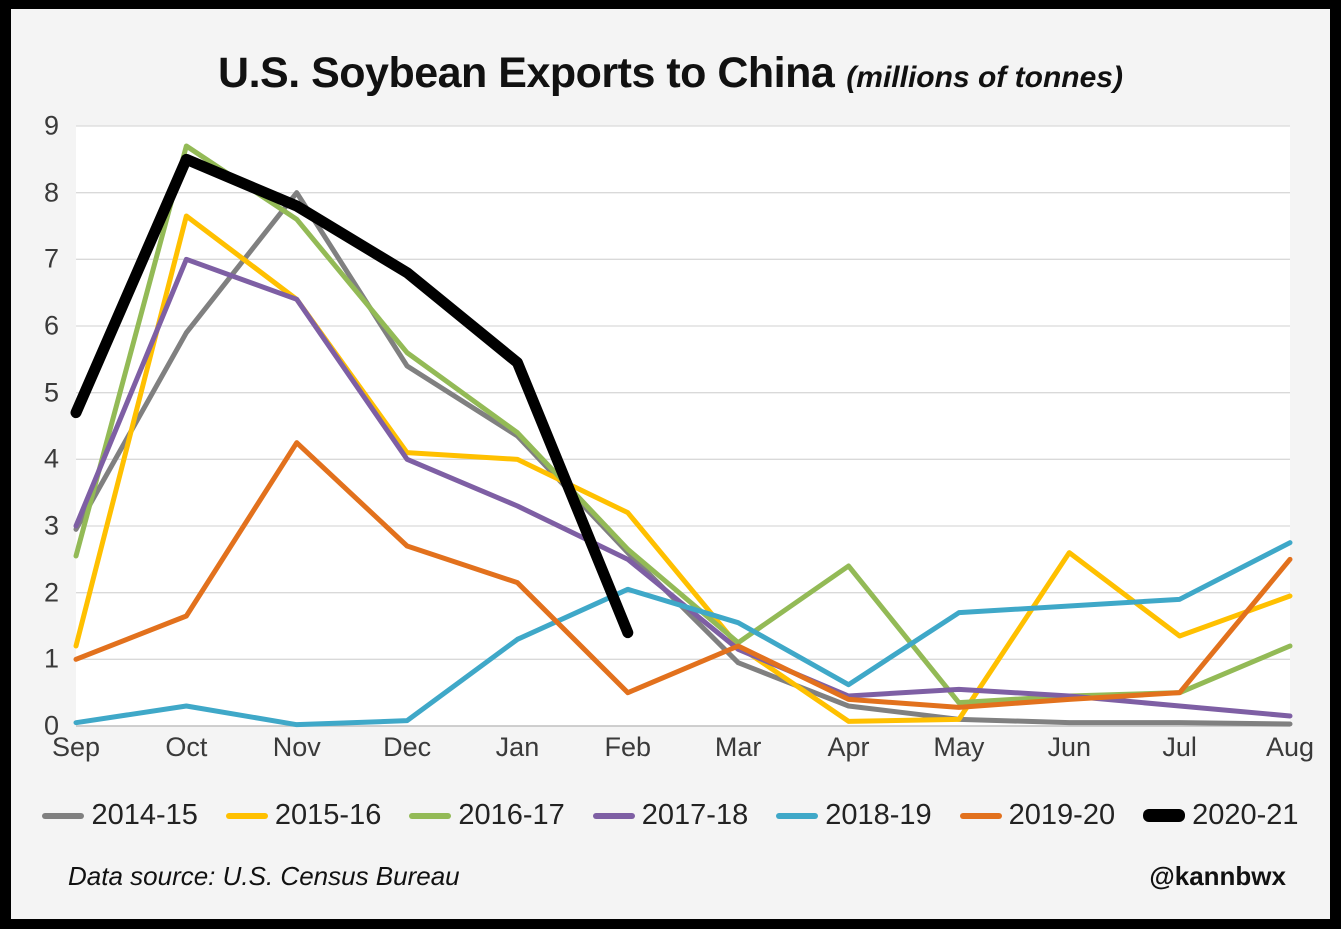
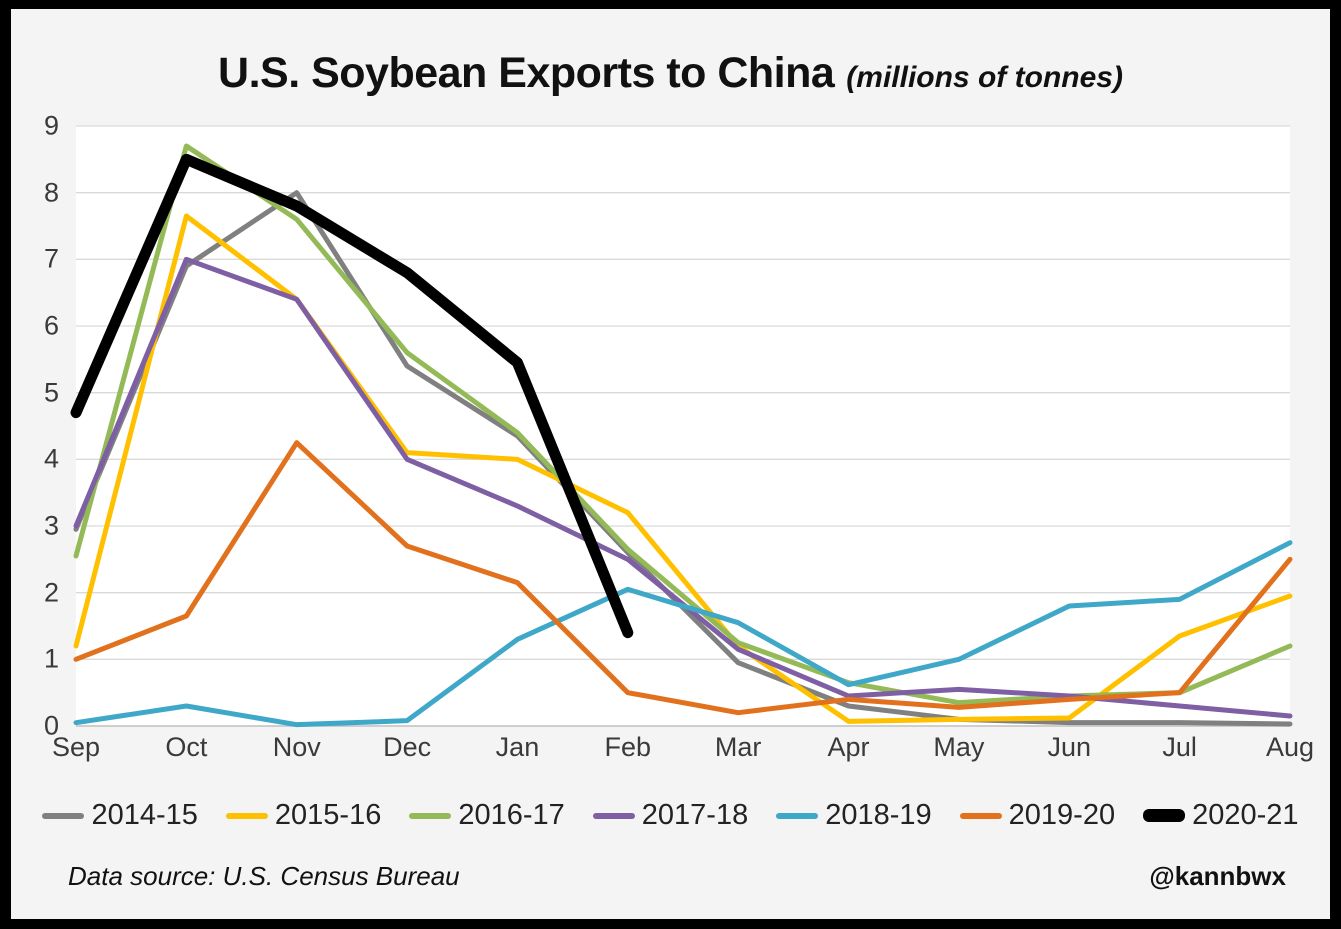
2014-15/Oct: 5.9 -> 6.9
2019-20/Mar: 1.2 -> 0.2
2016-17/Apr: 2.4 -> 0.7
2018-19/May: 1.7 -> 1.0
2015-16/Jun: 2.6 -> 0.1
